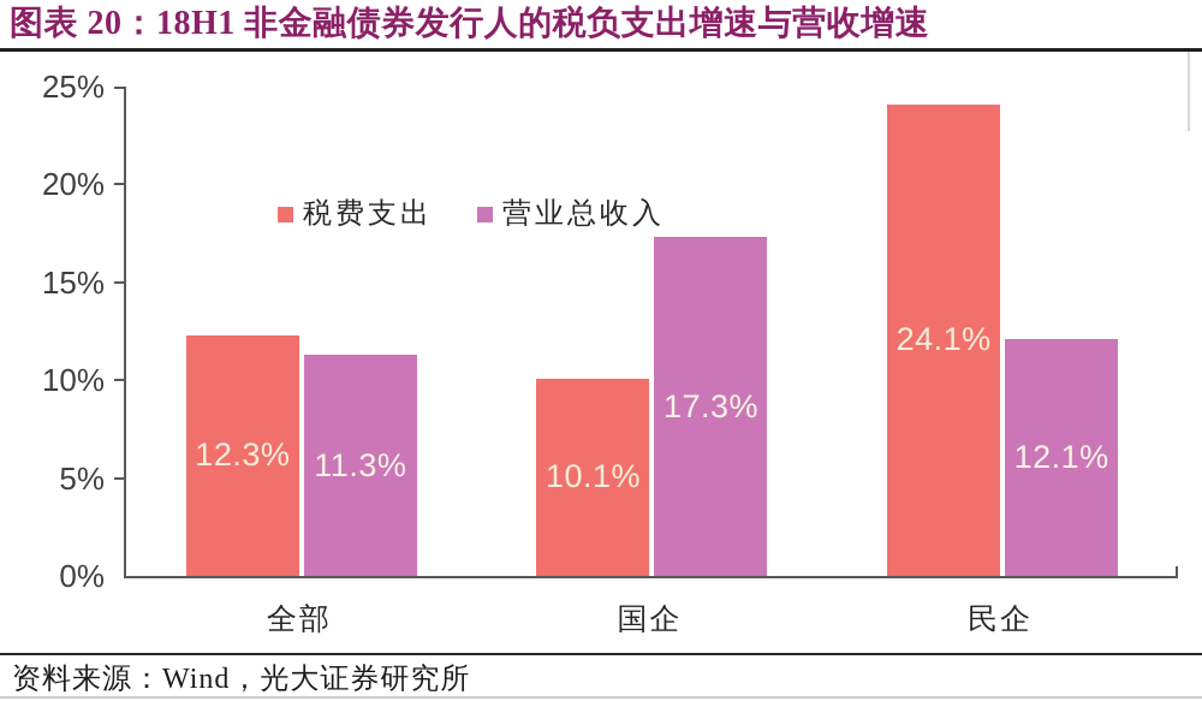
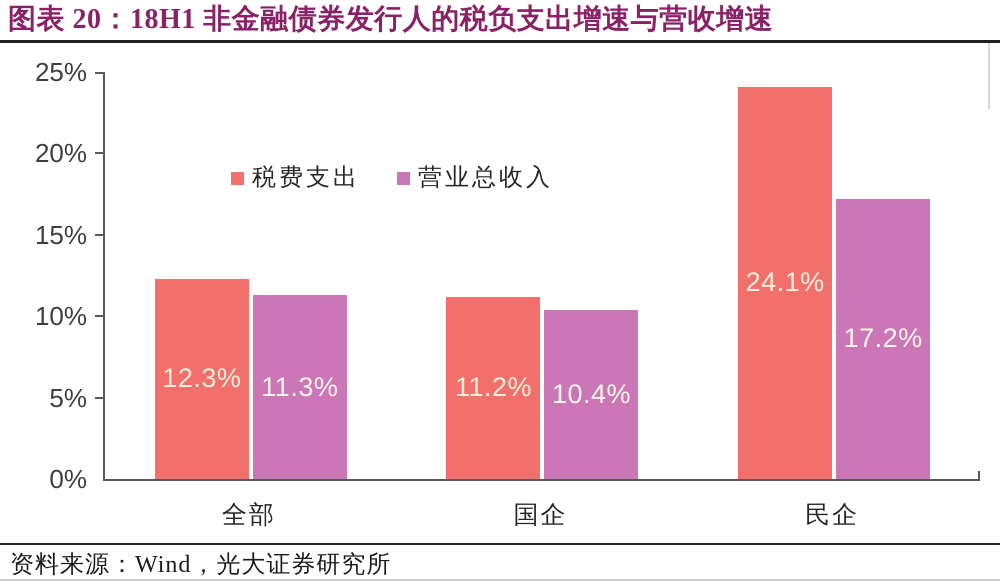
税费支出/国企: 10.1% -> 11.2%
营业总收入/国企: 17.3% -> 10.4%
营业总收入/民企: 12.1% -> 17.2%
